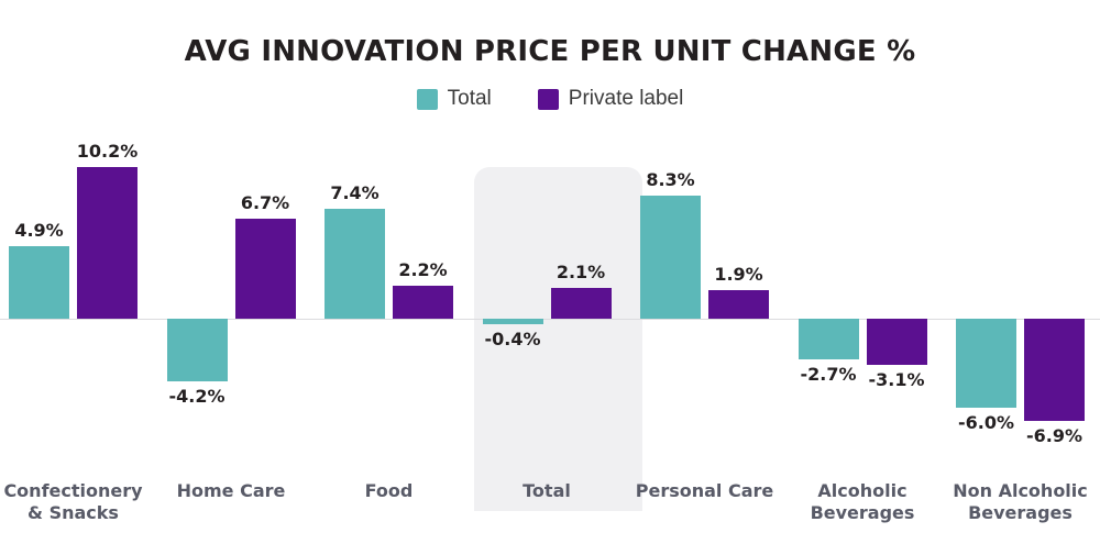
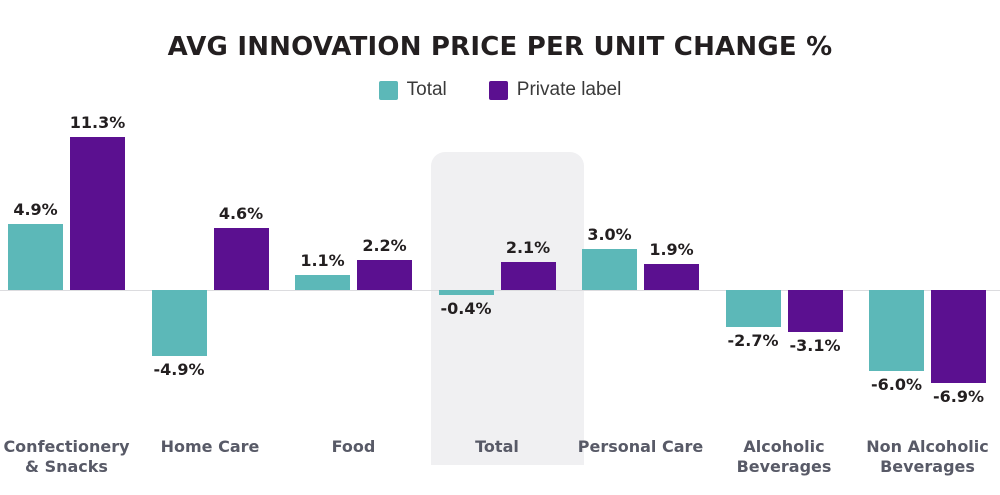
Private label/Confectionery & Snacks: 10.2% -> 11.3%
Total/Home Care: -4.2% -> -4.9%
Private label/Home Care: 6.7% -> 4.6%
Total/Food: 7.4% -> 1.1%
Total/Personal Care: 8.3% -> 3.0%
